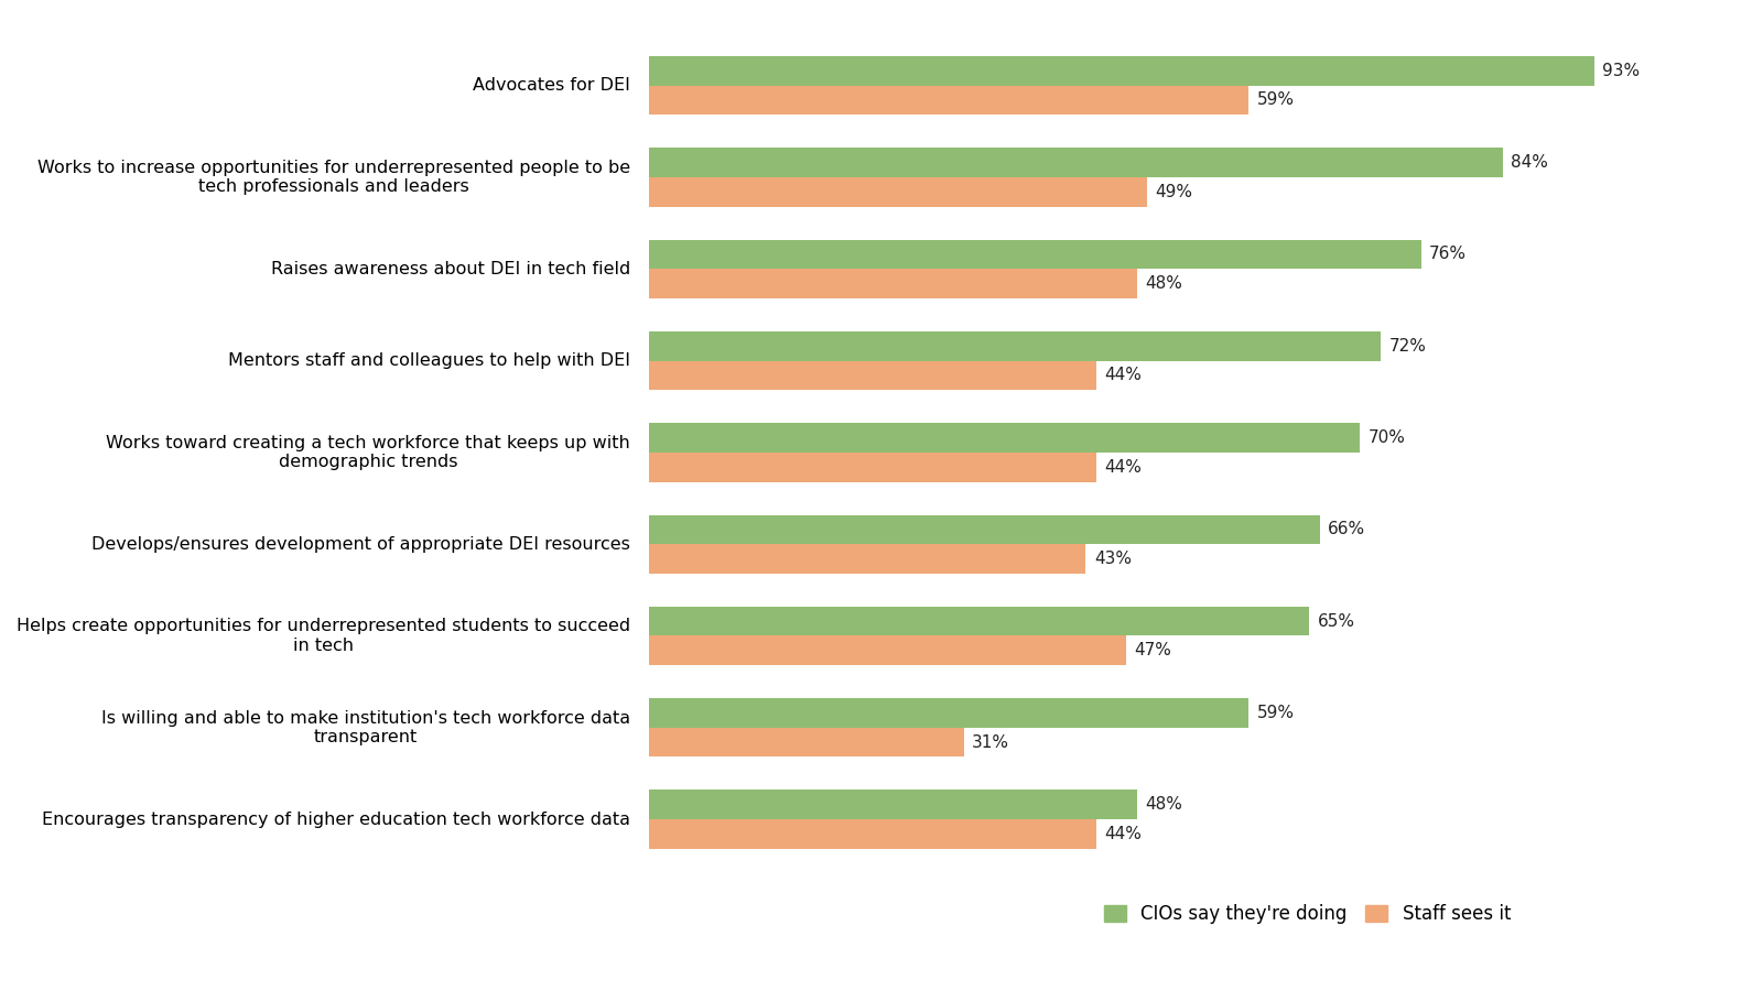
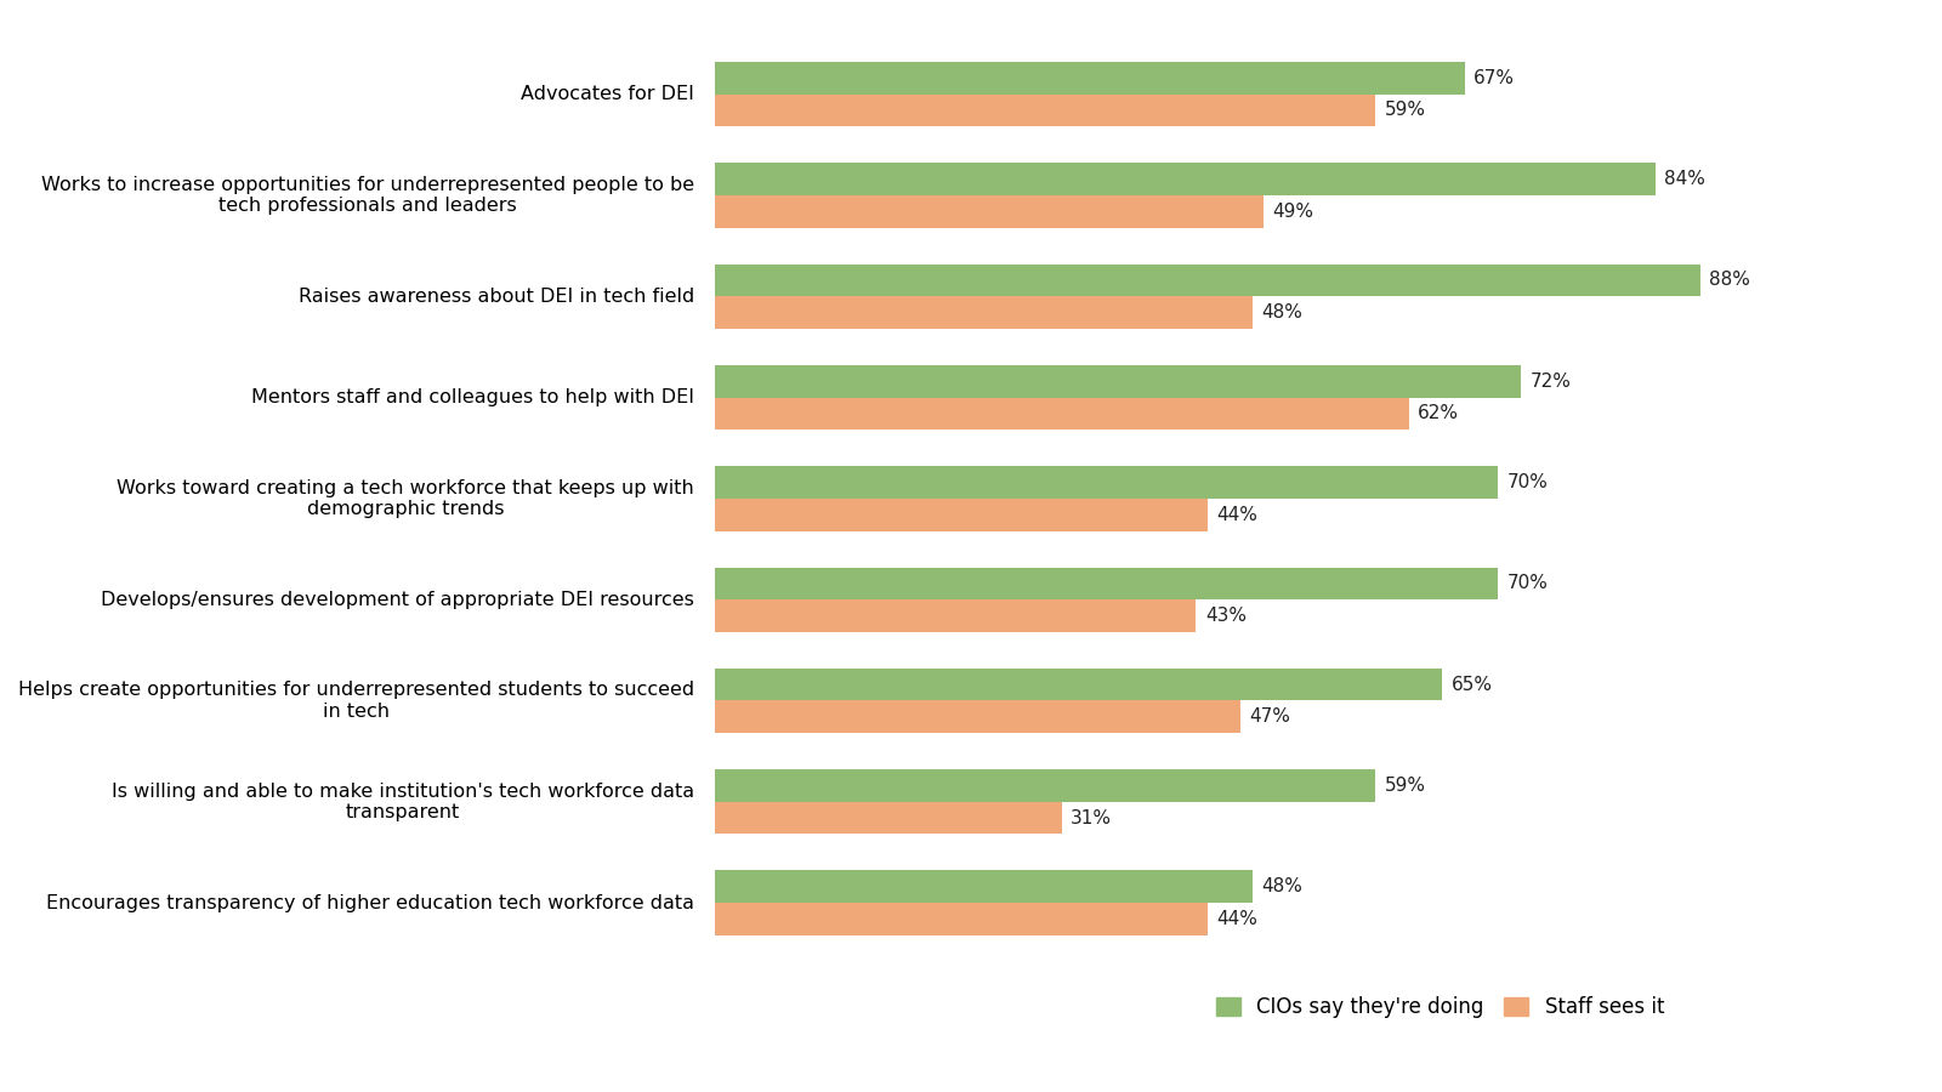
CIOs say they're doing/Advocates for DEI: 93% -> 67%
CIOs say they're doing/Raises awareness about DEI in tech field: 76% -> 88%
Staff sees it/Mentors staff and colleagues to help with DEI: 44% -> 62%
CIOs say they're doing/Develops/ensures development of appropriate DEI resources: 66% -> 70%
